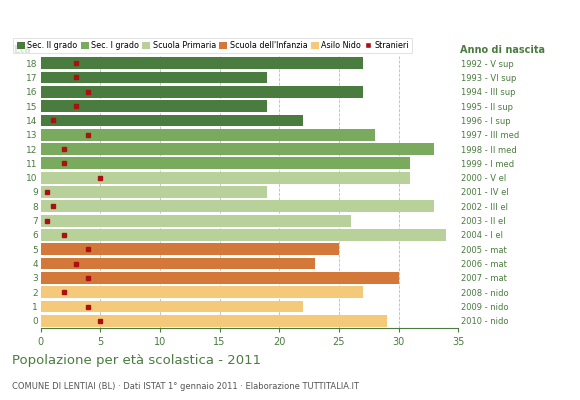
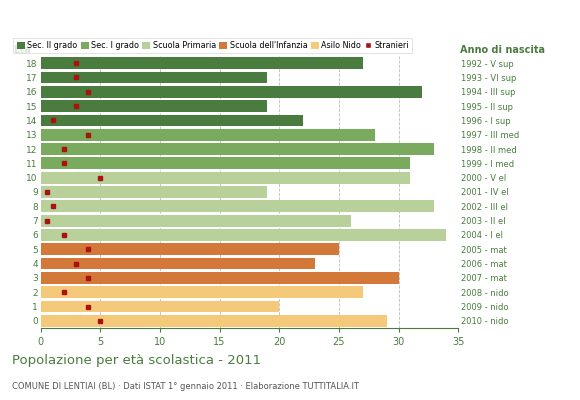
16: 27 -> 32
1: 22 -> 20
